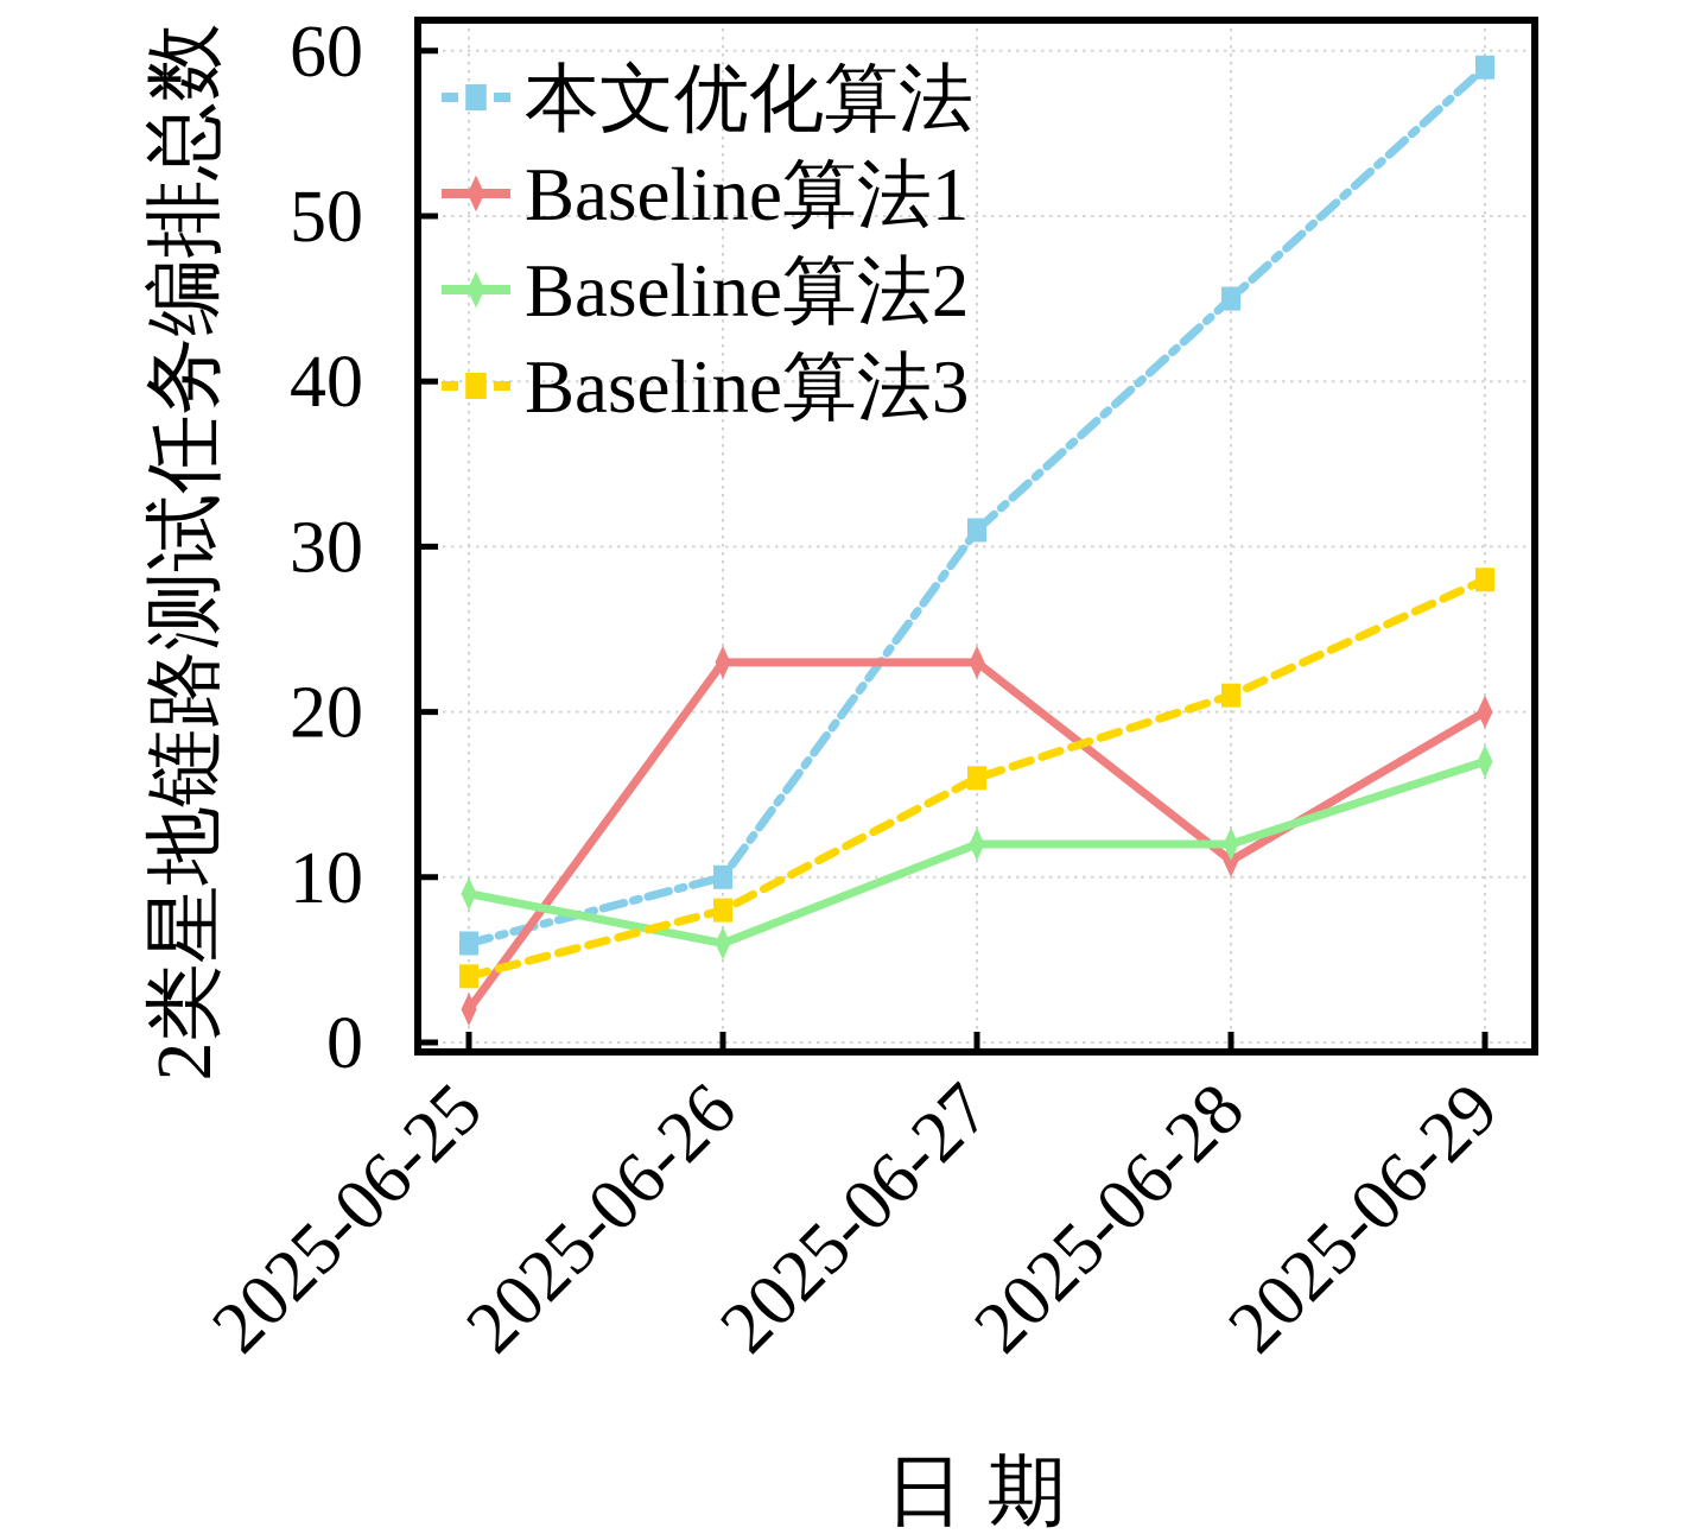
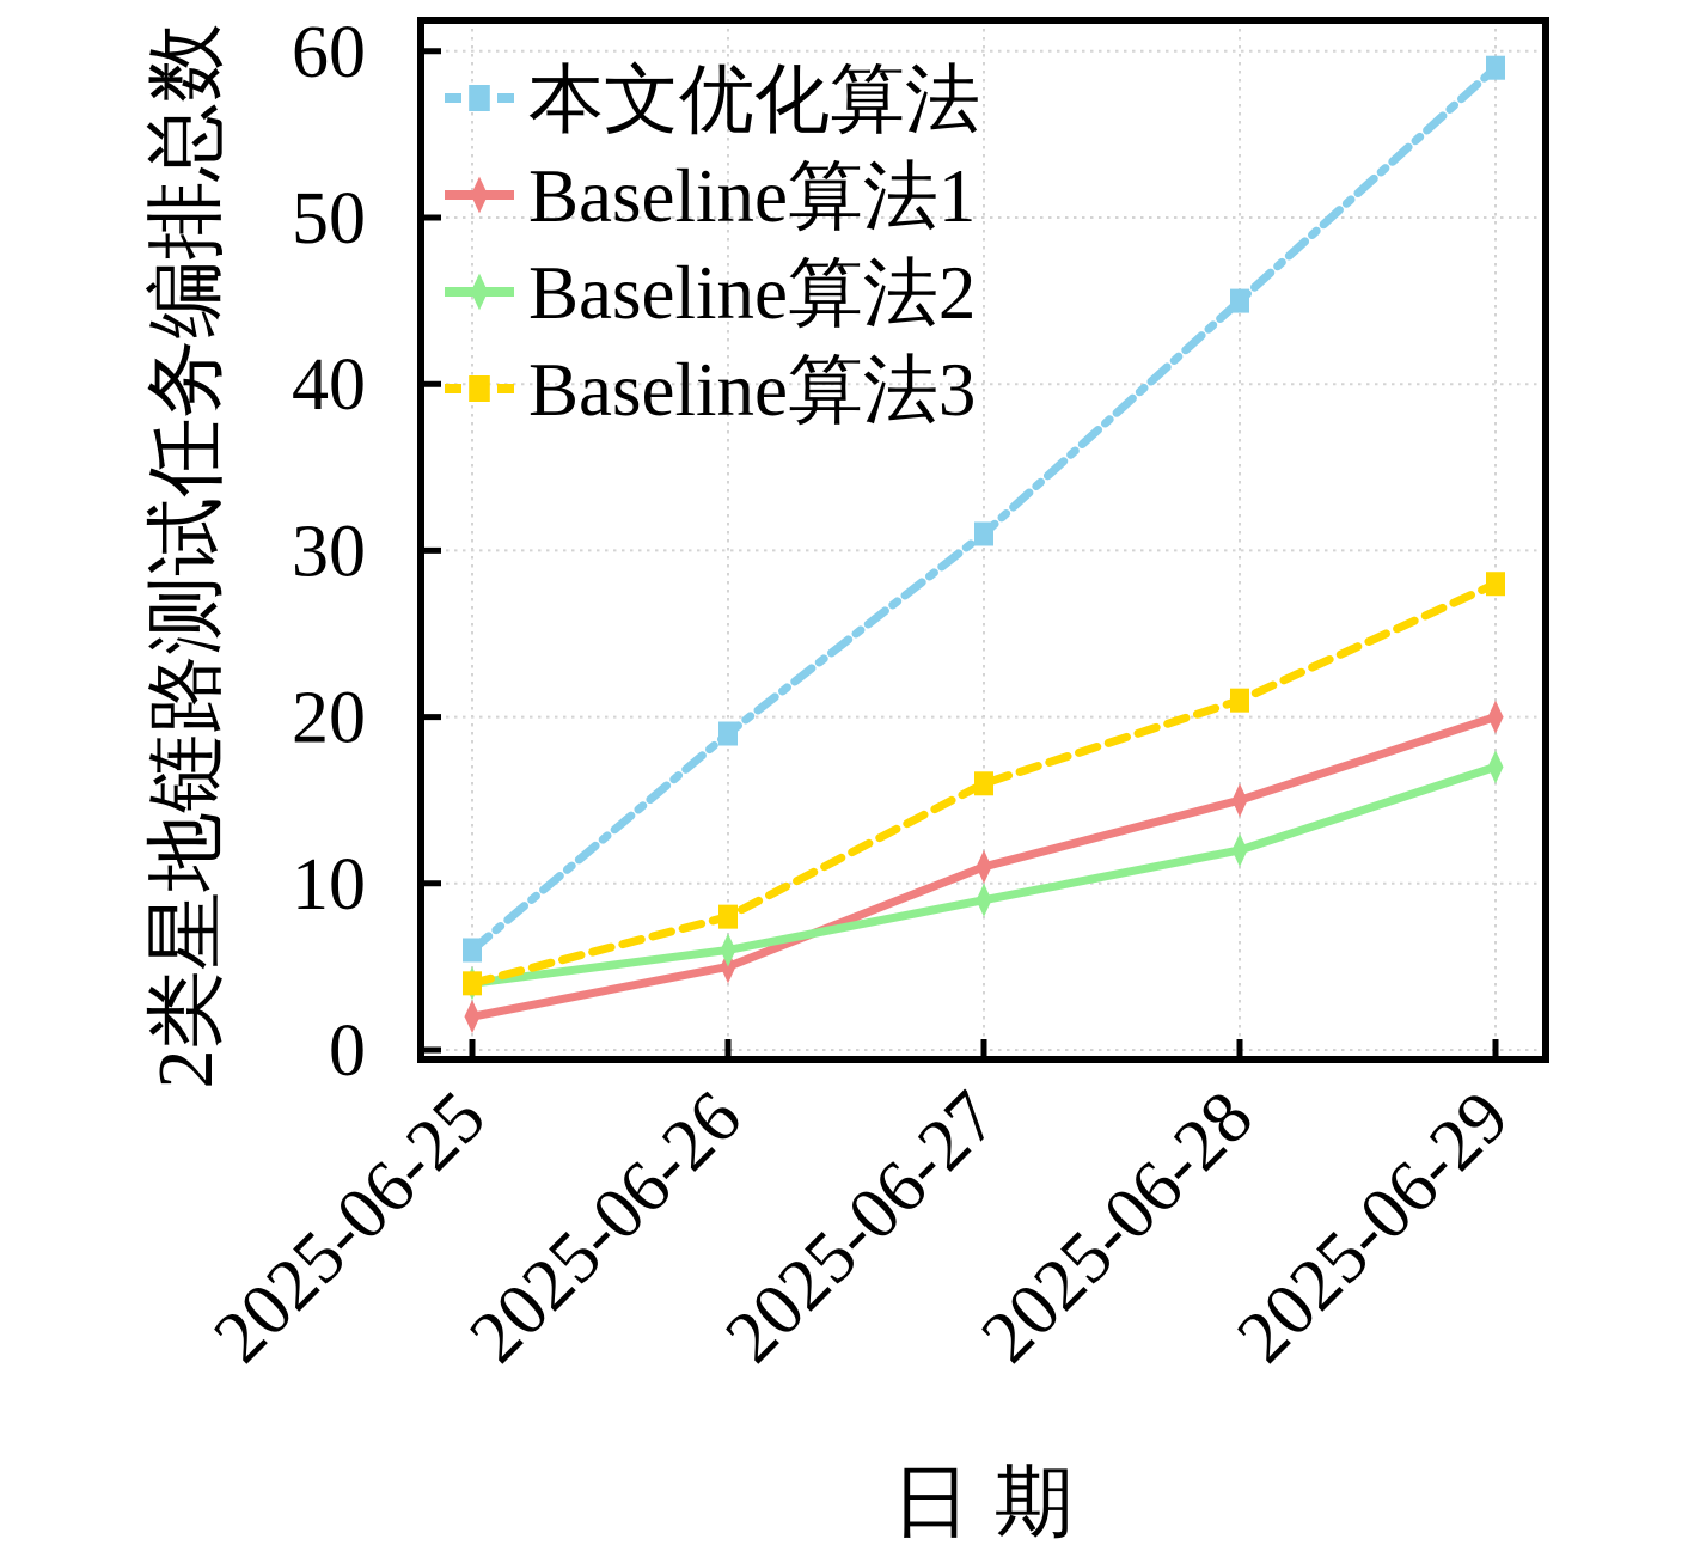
Baseline算法2/2025-06-25: 9 -> 4
本文优化算法/2025-06-26: 10 -> 19
Baseline算法1/2025-06-26: 23 -> 5
Baseline算法1/2025-06-27: 23 -> 11
Baseline算法2/2025-06-27: 12 -> 9
Baseline算法1/2025-06-28: 11 -> 15
